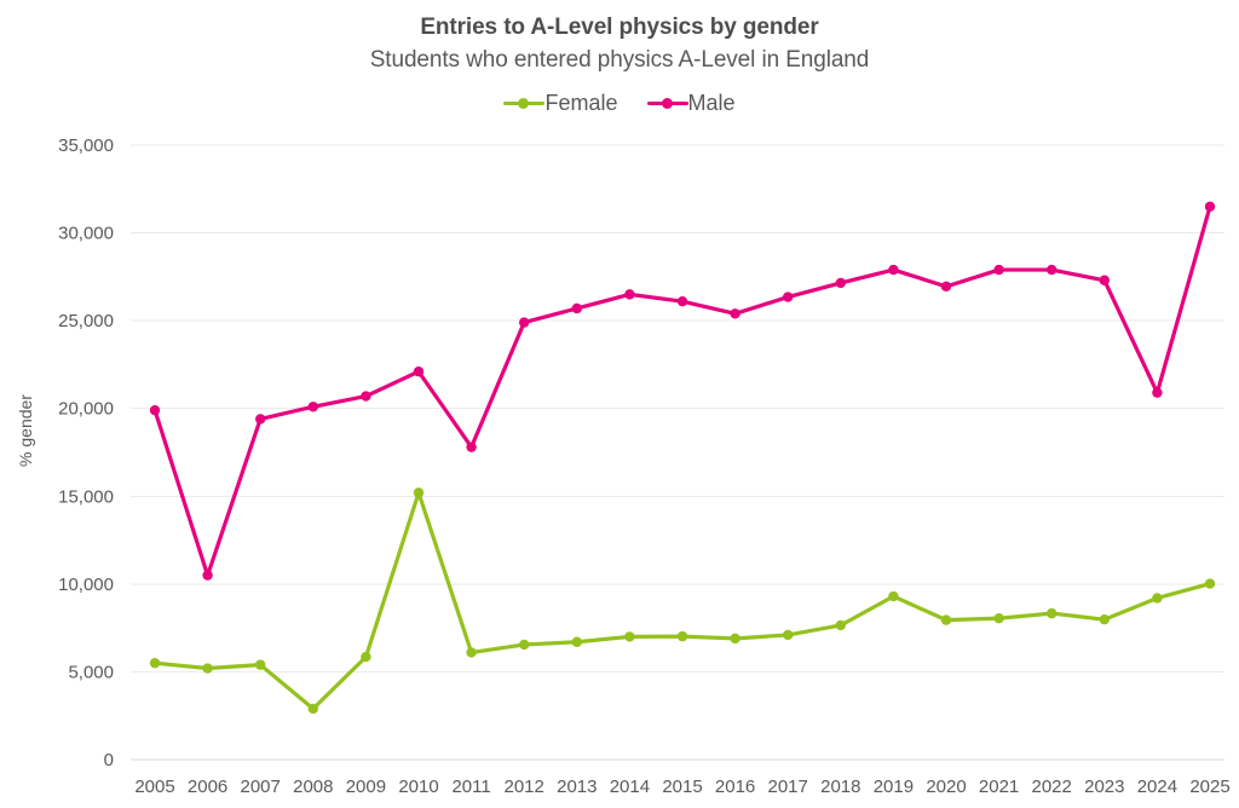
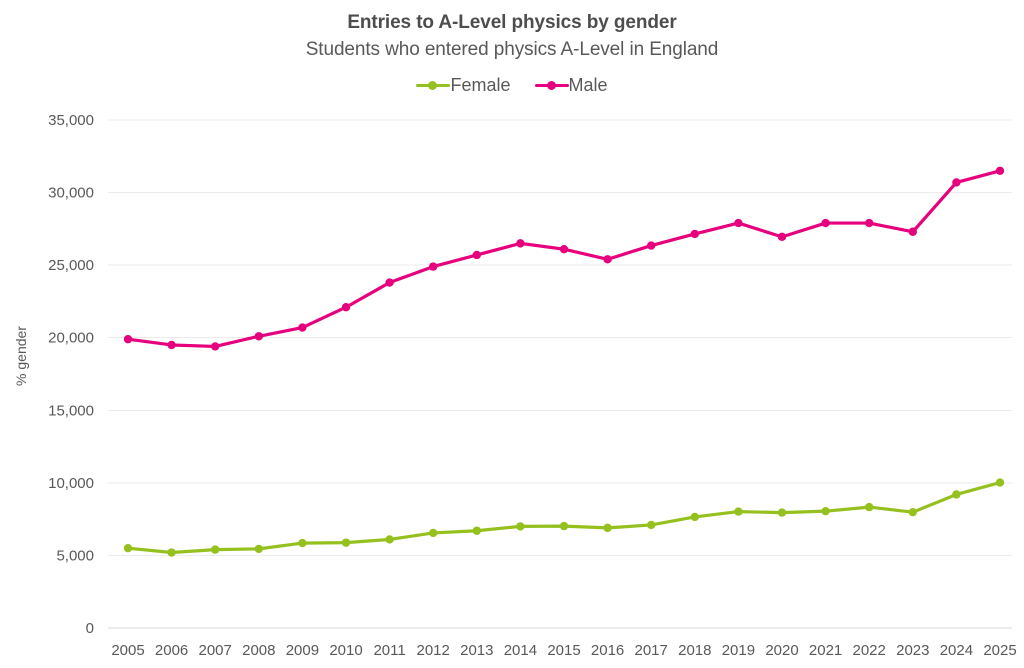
Male/2006: 10500 -> 19500
Female/2008: 2900 -> 5400
Female/2010: 15200 -> 5900
Male/2011: 17800 -> 23800
Female/2019: 9300 -> 8000
Male/2024: 20900 -> 30700
